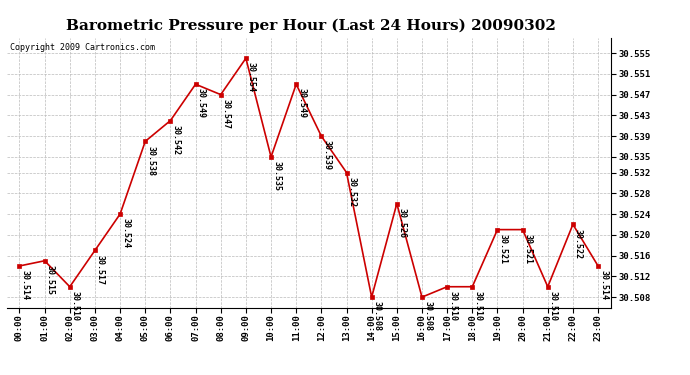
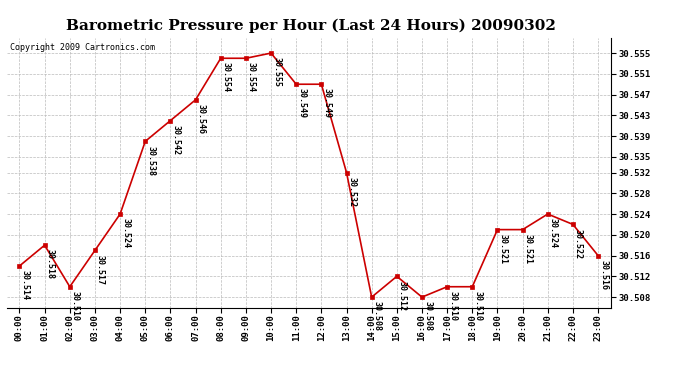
01:00: 30.515 -> 30.518
07:00: 30.549 -> 30.546
08:00: 30.547 -> 30.554
10:00: 30.535 -> 30.555
12:00: 30.539 -> 30.549
15:00: 30.526 -> 30.512
21:00: 30.510 -> 30.524
23:00: 30.514 -> 30.516
